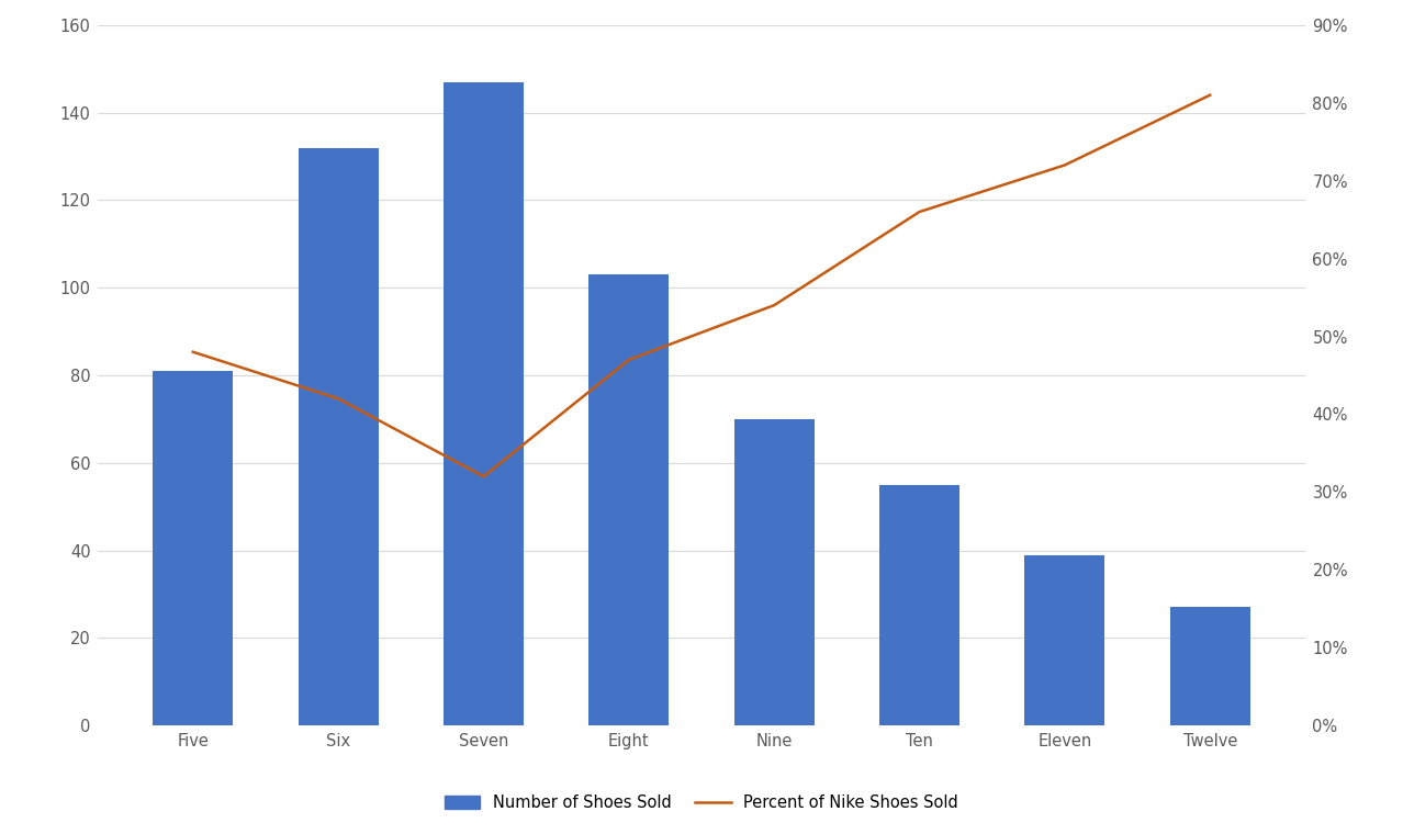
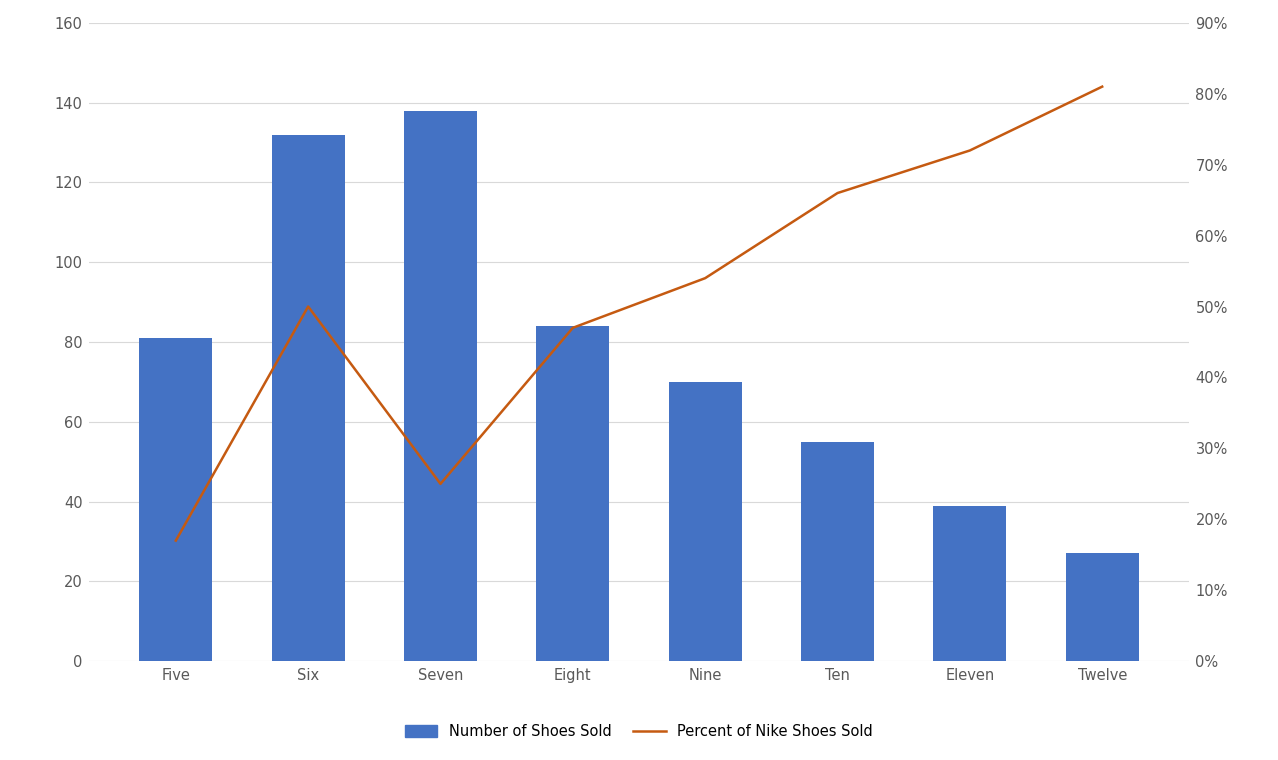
Percent of Nike Shoes Sold/Five: 48% -> 17%
Percent of Nike Shoes Sold/Six: 42% -> 50%
Number of Shoes Sold/Seven: 147 -> 138
Percent of Nike Shoes Sold/Seven: 32% -> 25%
Number of Shoes Sold/Eight: 103 -> 84
